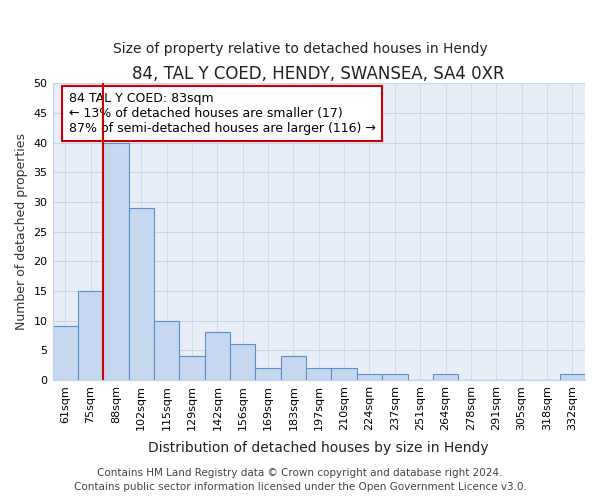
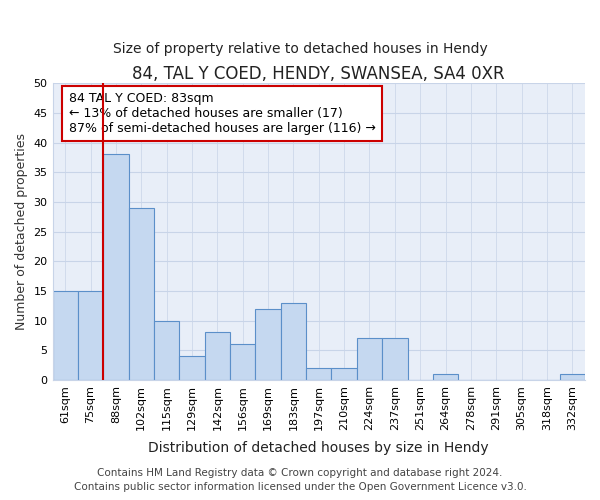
61sqm: 9 -> 15
88sqm: 40 -> 38
169sqm: 2 -> 12
183sqm: 4 -> 13
224sqm: 1 -> 7
237sqm: 1 -> 7
